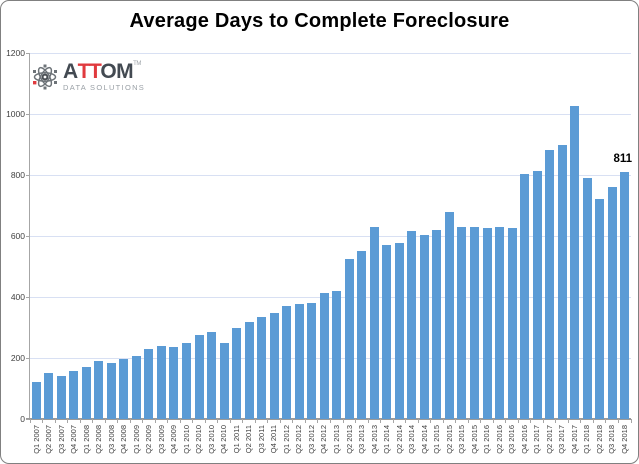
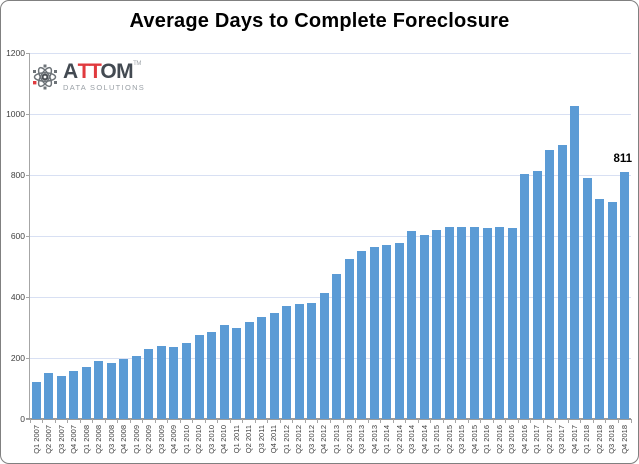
Q4 2010: 250 -> 310
Q1 2013: 420 -> 480
Q4 2013: 630 -> 560
Q2 2015: 680 -> 630
Q3 2018: 760 -> 710
